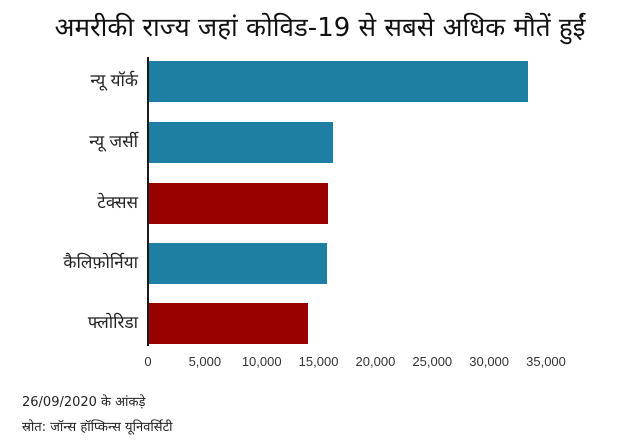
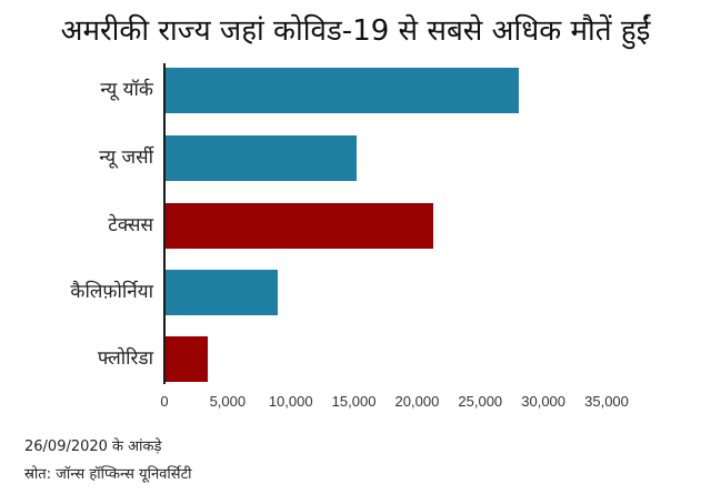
न्यू यॉर्क: 33300 -> 28000
न्यू जर्सी: 16200 -> 15100
टेक्सस: 15700 -> 21200
कैलिफ़ोर्निया: 15600 -> 8900
फ्लोरिडा: 14000 -> 3300
